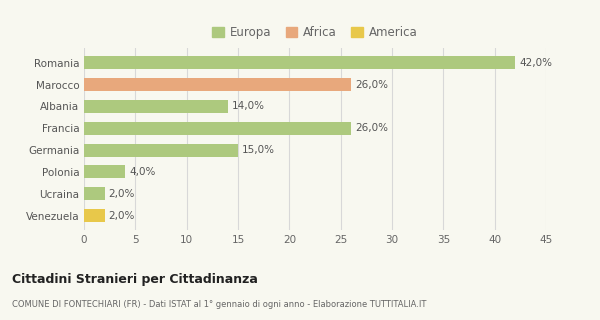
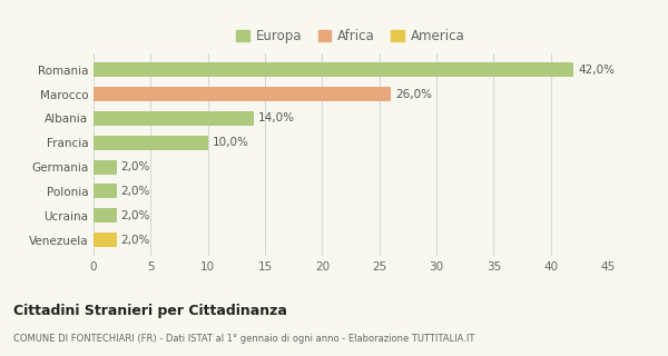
Francia: 26,0% -> 10,0%
Germania: 15,0% -> 2,0%
Polonia: 4,0% -> 2,0%
